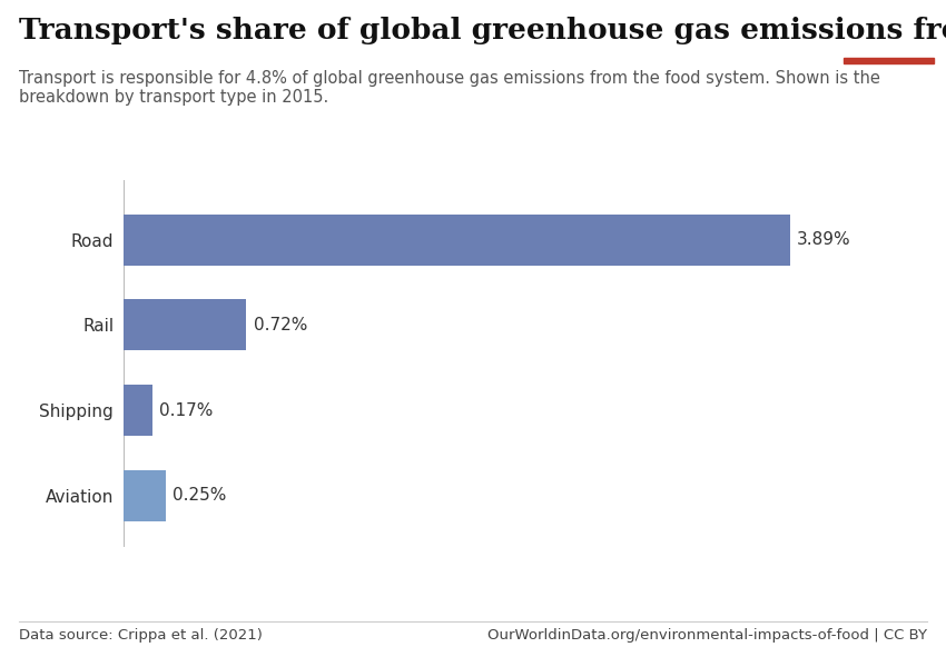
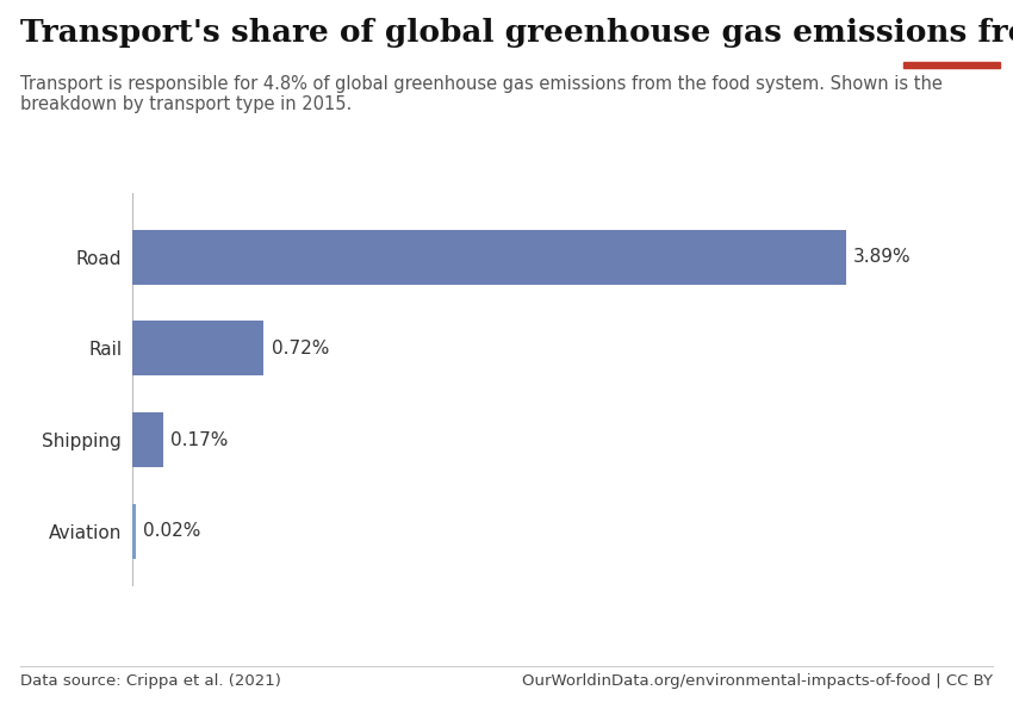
Aviation: 0.25% -> 0.02%
